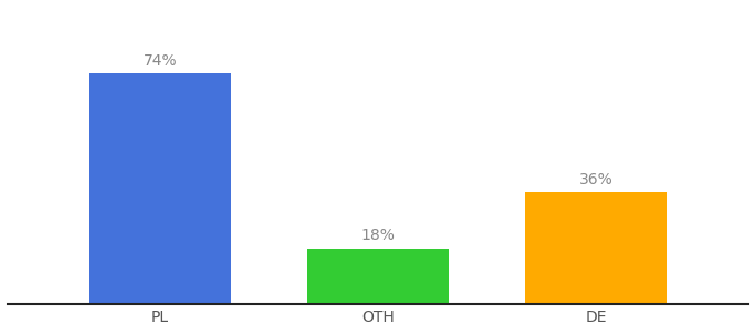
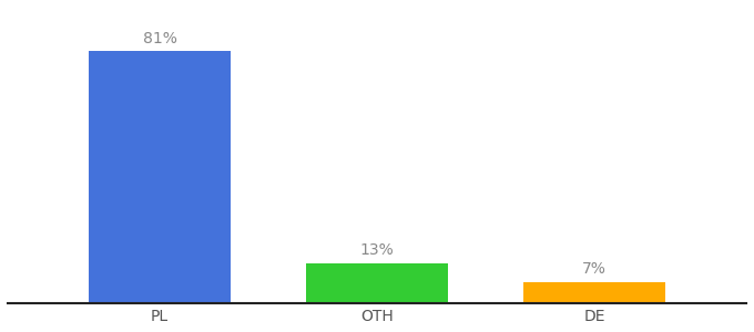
PL: 74% -> 81%
OTH: 18% -> 13%
DE: 36% -> 7%
